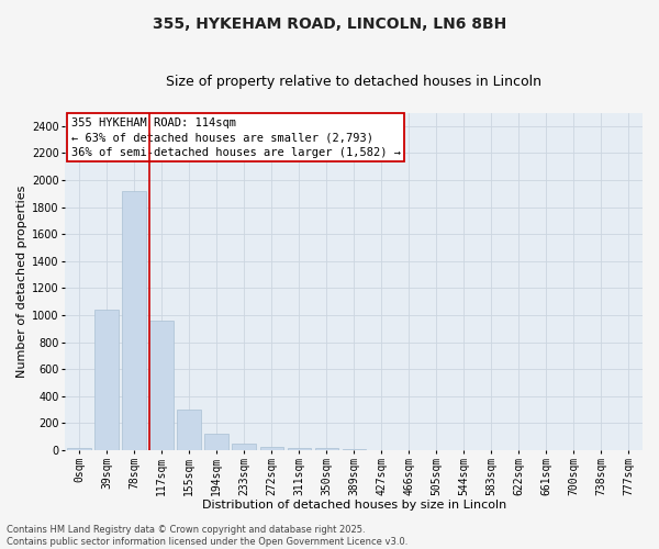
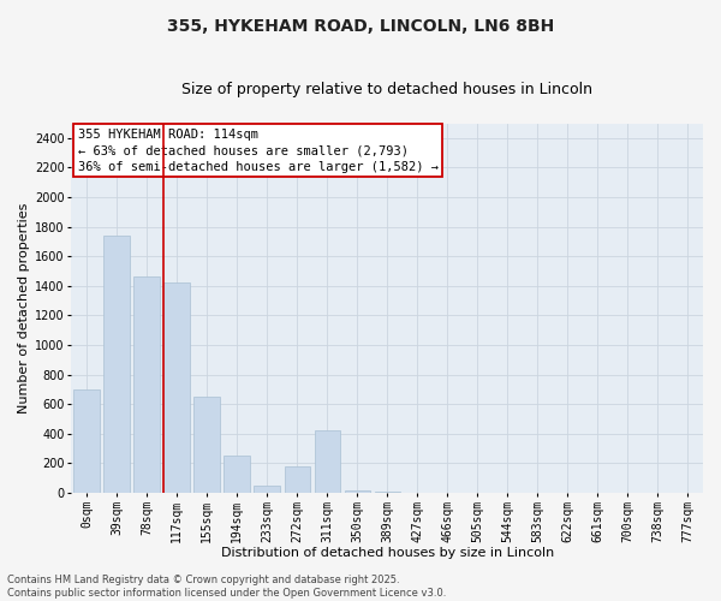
0sqm: 20 -> 700
39sqm: 1040 -> 1740
78sqm: 1920 -> 1460
117sqm: 960 -> 1420
155sqm: 300 -> 650
194sqm: 120 -> 250
272sqm: 30 -> 180
311sqm: 20 -> 420
